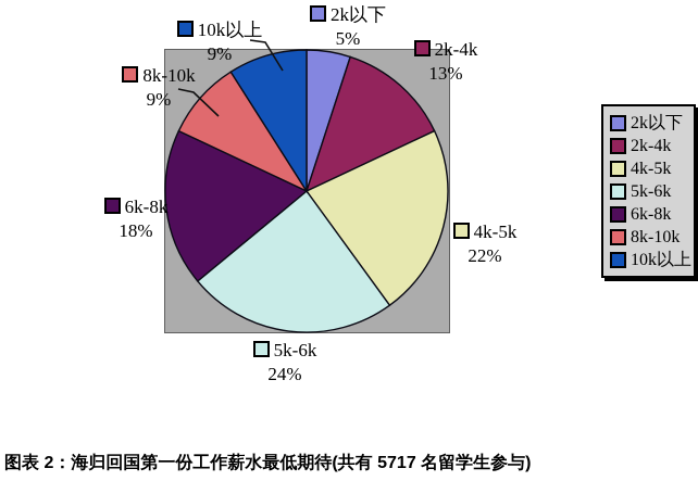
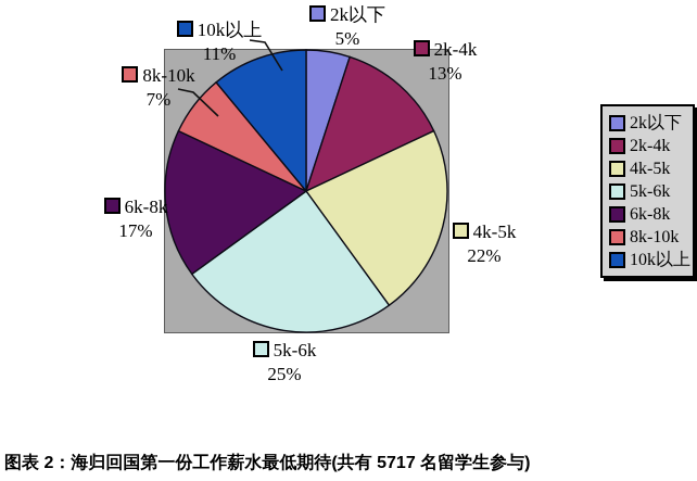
5k-6k: 24% -> 25%
6k-8k: 18% -> 17%
8k-10k: 9% -> 7%
10k以上: 9% -> 11%
